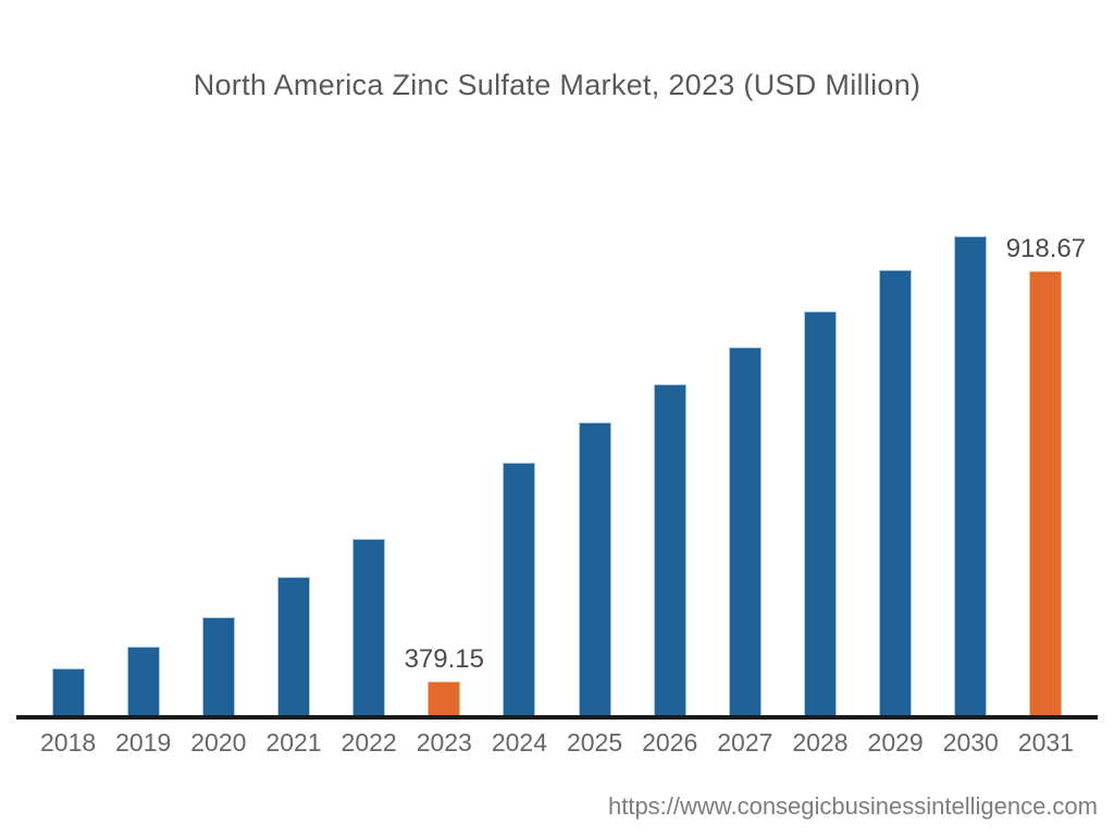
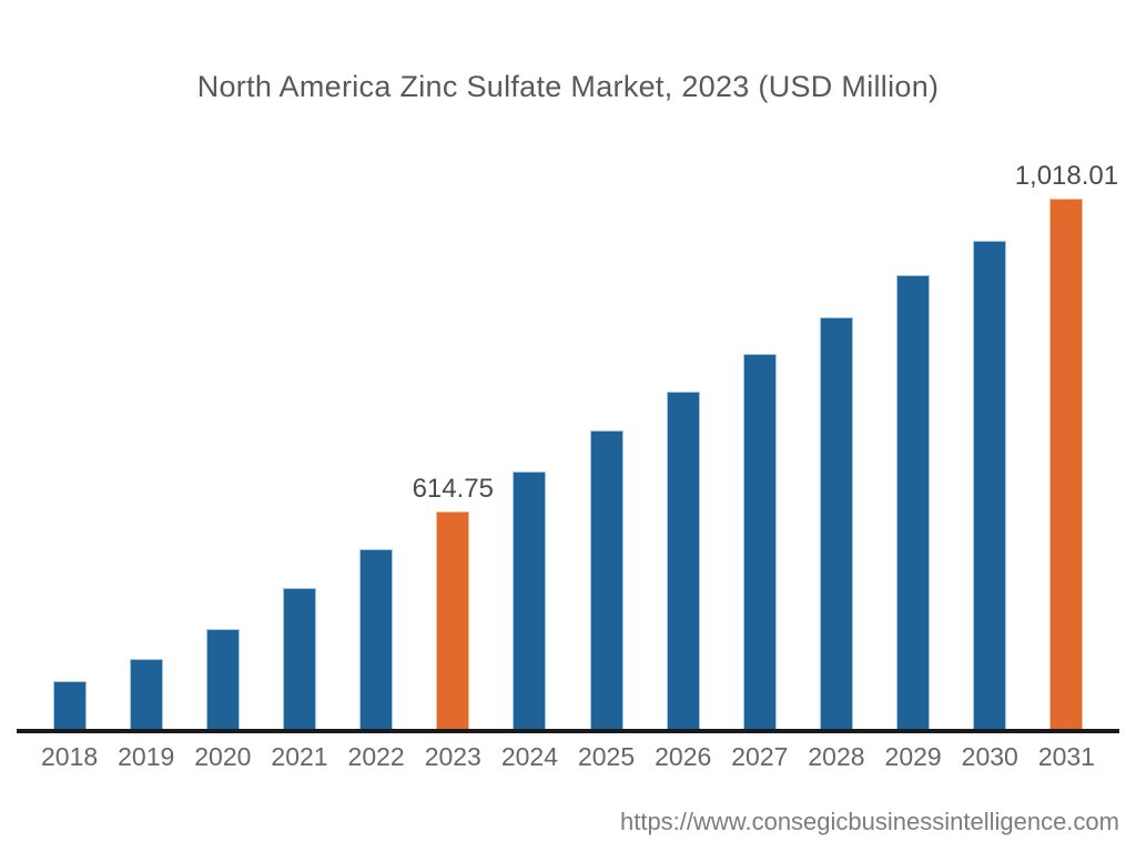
2023: 379.15 -> 614.75
2031: 918.67 -> 1,018.01
